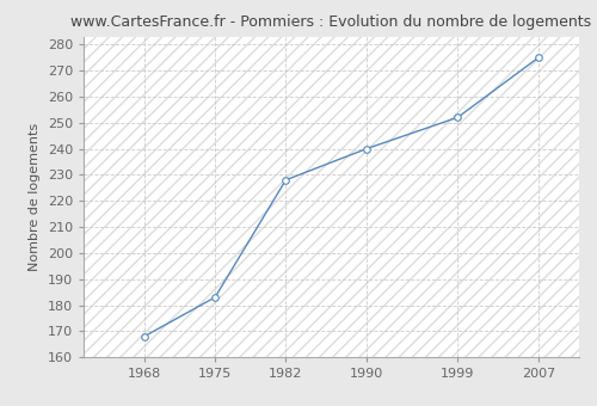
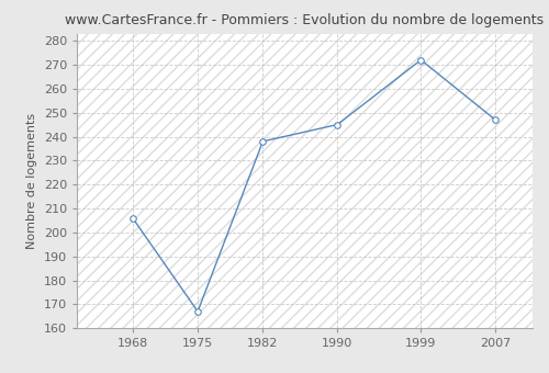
1968: 168 -> 206
1975: 183 -> 167
1982: 228 -> 238
1990: 240 -> 245
1999: 252 -> 272
2007: 275 -> 247
